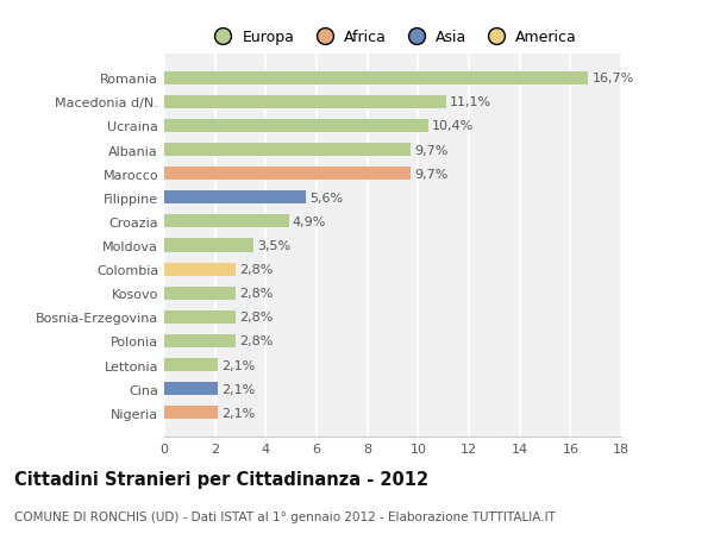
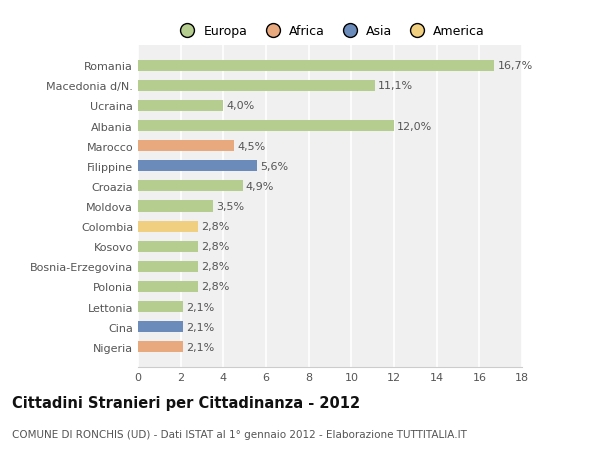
Ucraina: 10,4% -> 4,0%
Albania: 9,7% -> 12,0%
Marocco: 9,7% -> 4,5%
